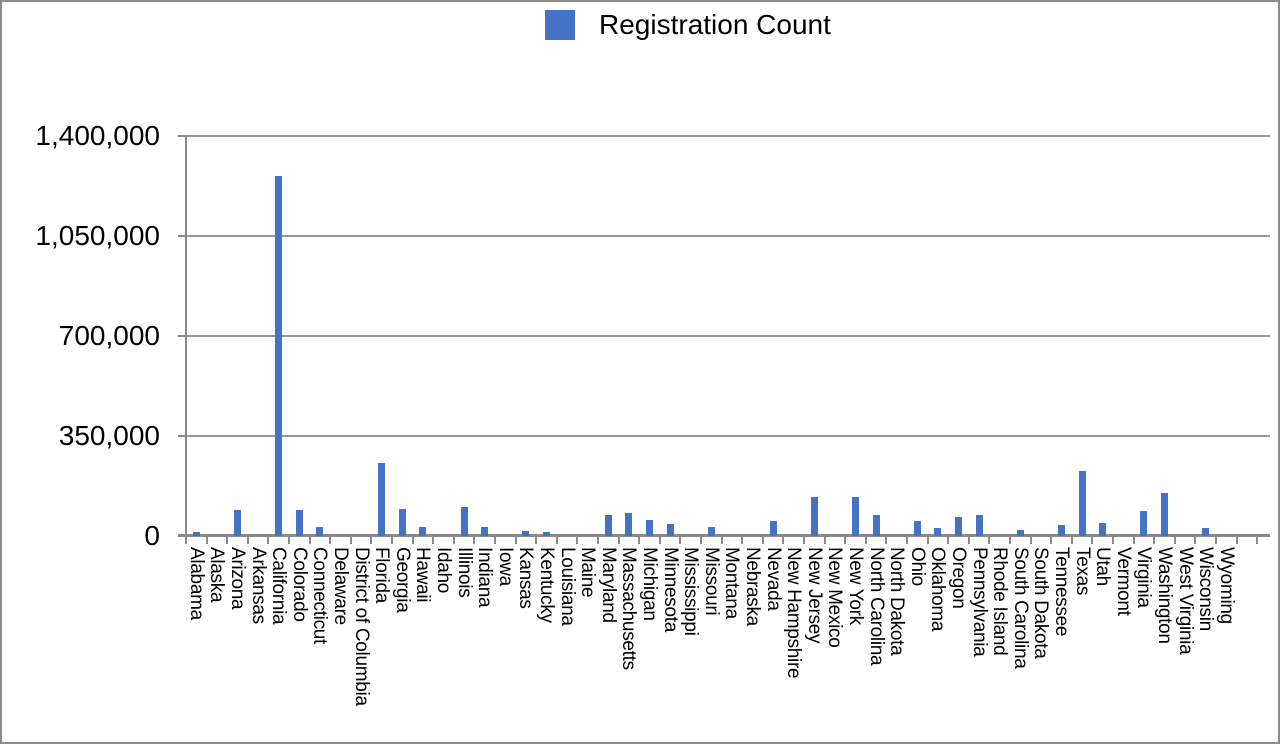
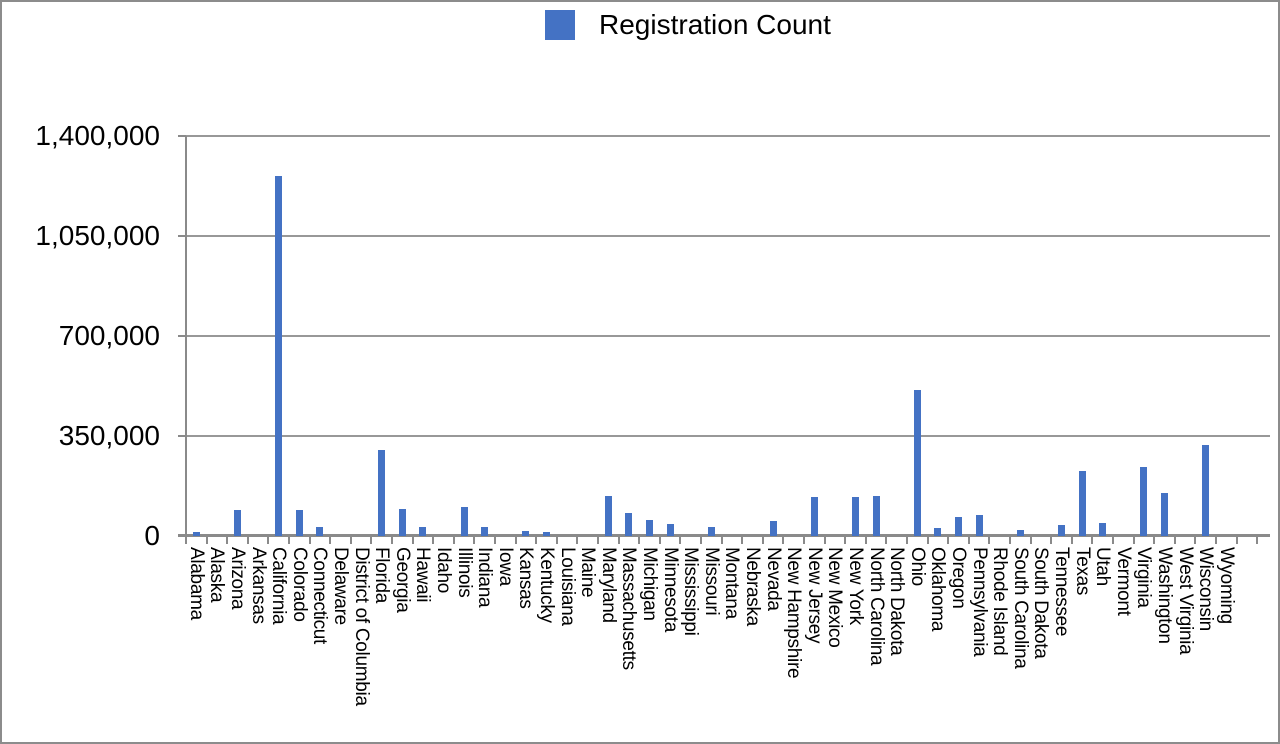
Florida: 260000 -> 300000
Maryland: 70000 -> 140000
North Carolina: 70000 -> 140000
Ohio: 50000 -> 510000
Virginia: 90000 -> 240000
Wisconsin: 30000 -> 320000
